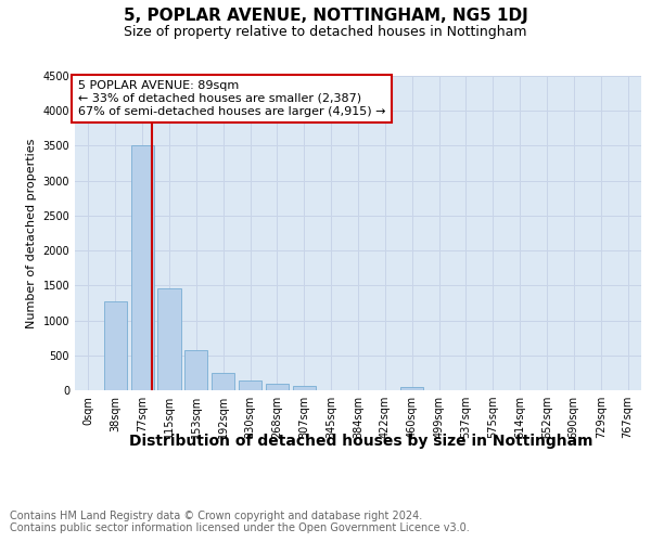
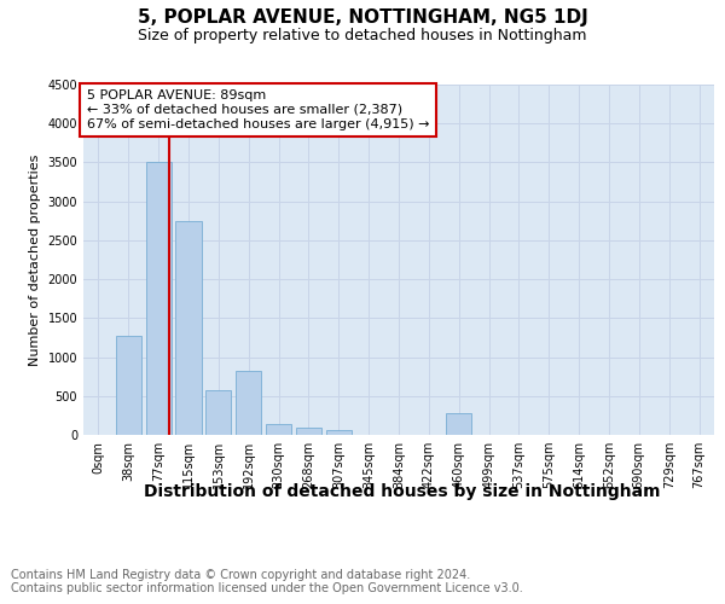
115sqm: 1460 -> 2740
192sqm: 240 -> 820
460sqm: 50 -> 280
